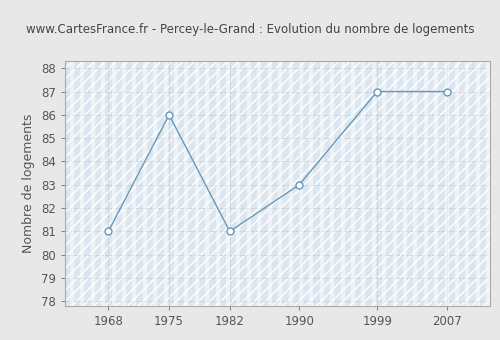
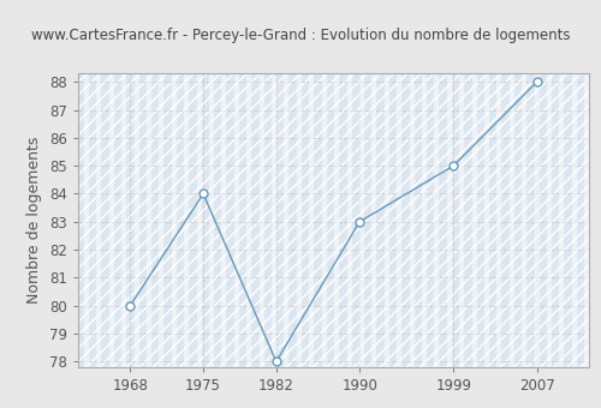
1968: 81 -> 80
1975: 86 -> 84
1982: 81 -> 78
1999: 87 -> 85
2007: 87 -> 88
